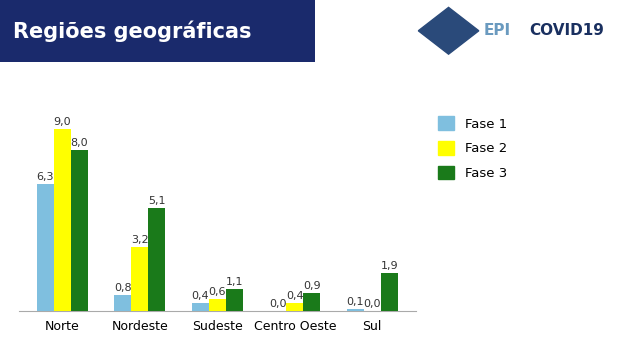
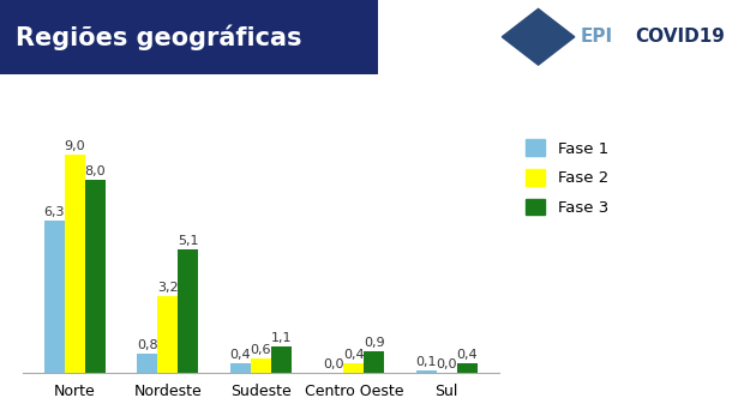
Fase 3/Sul: 1,9 -> 0,4
